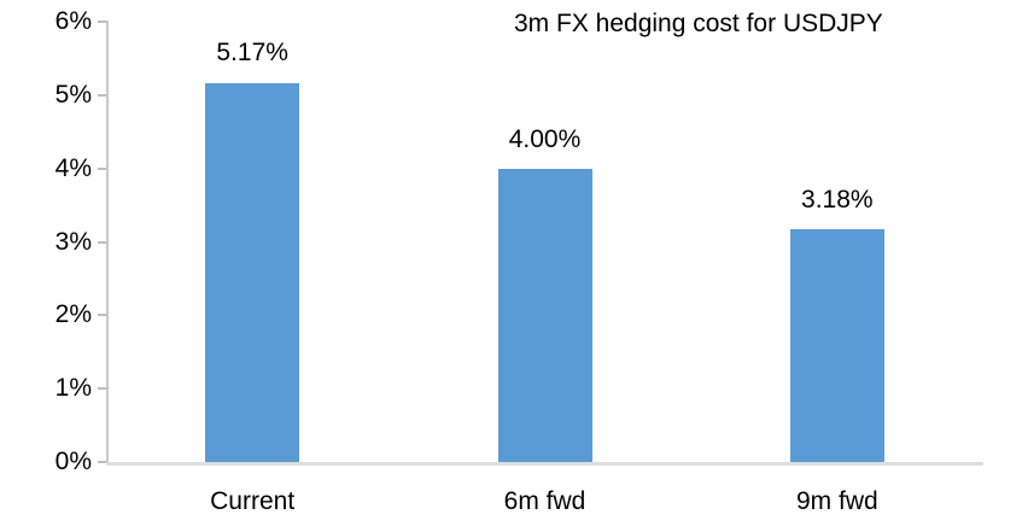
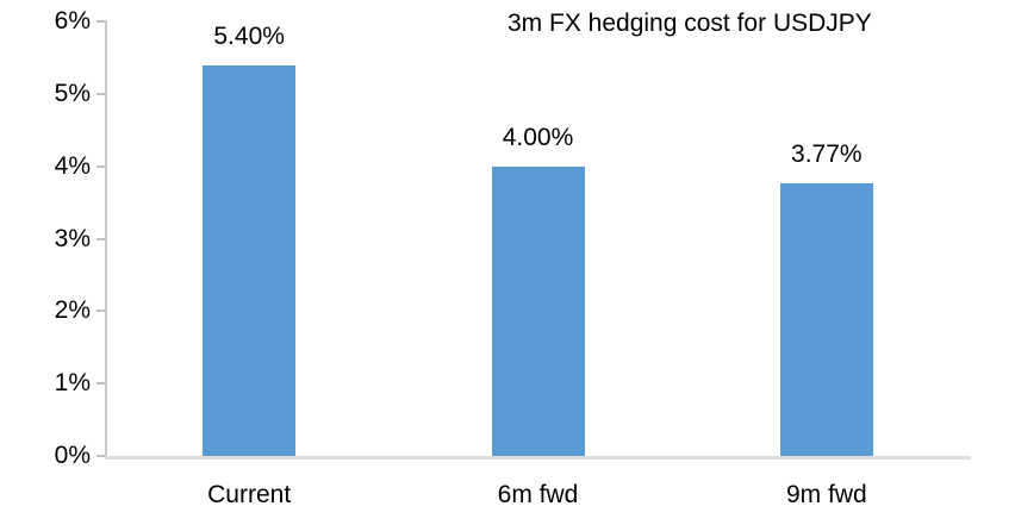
Current: 5.17% -> 5.40%
9m fwd: 3.18% -> 3.77%
